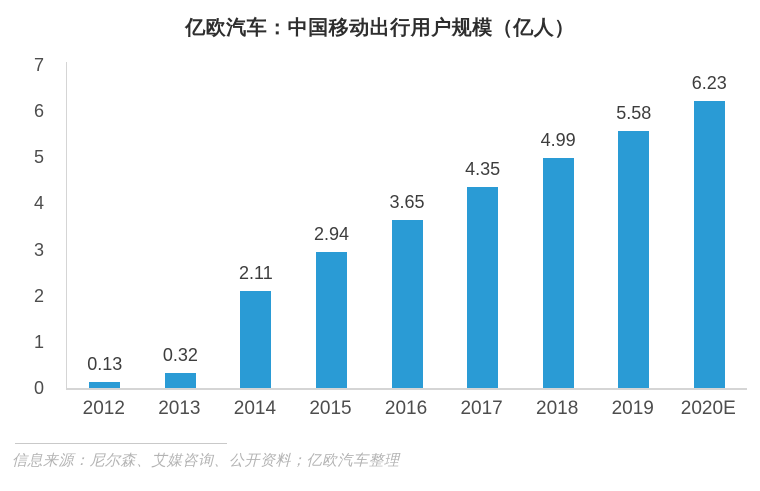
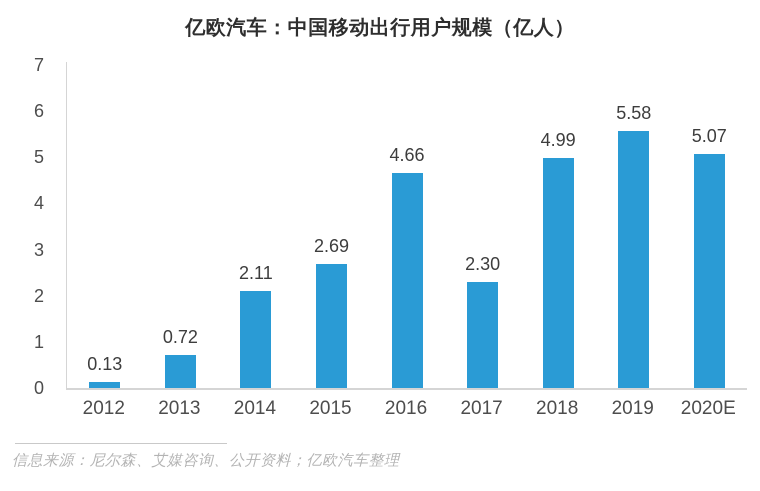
2013: 0.32 -> 0.72
2015: 2.94 -> 2.69
2016: 3.65 -> 4.66
2017: 4.35 -> 2.30
2020E: 6.23 -> 5.07
